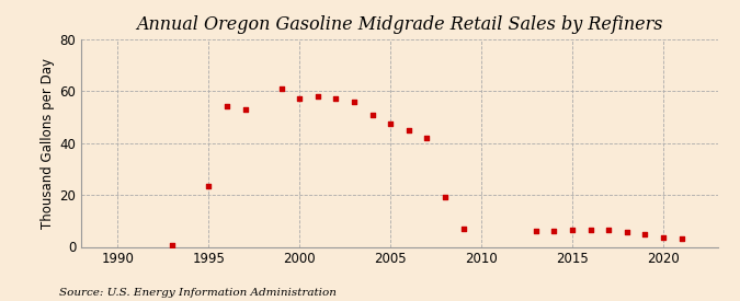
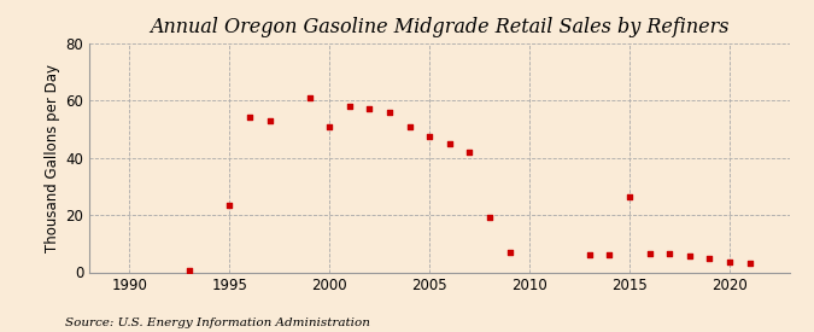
2000: 57.0 -> 51.0
2015: 6.5 -> 26.5
